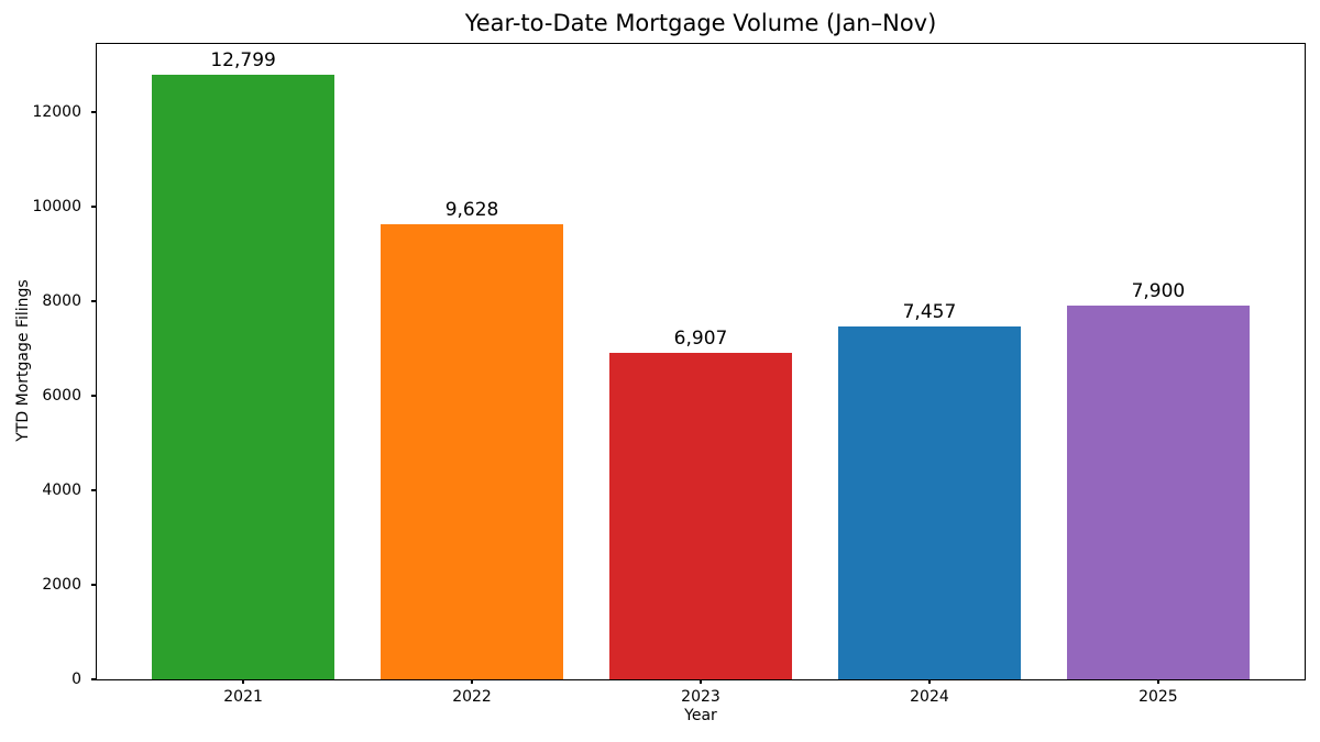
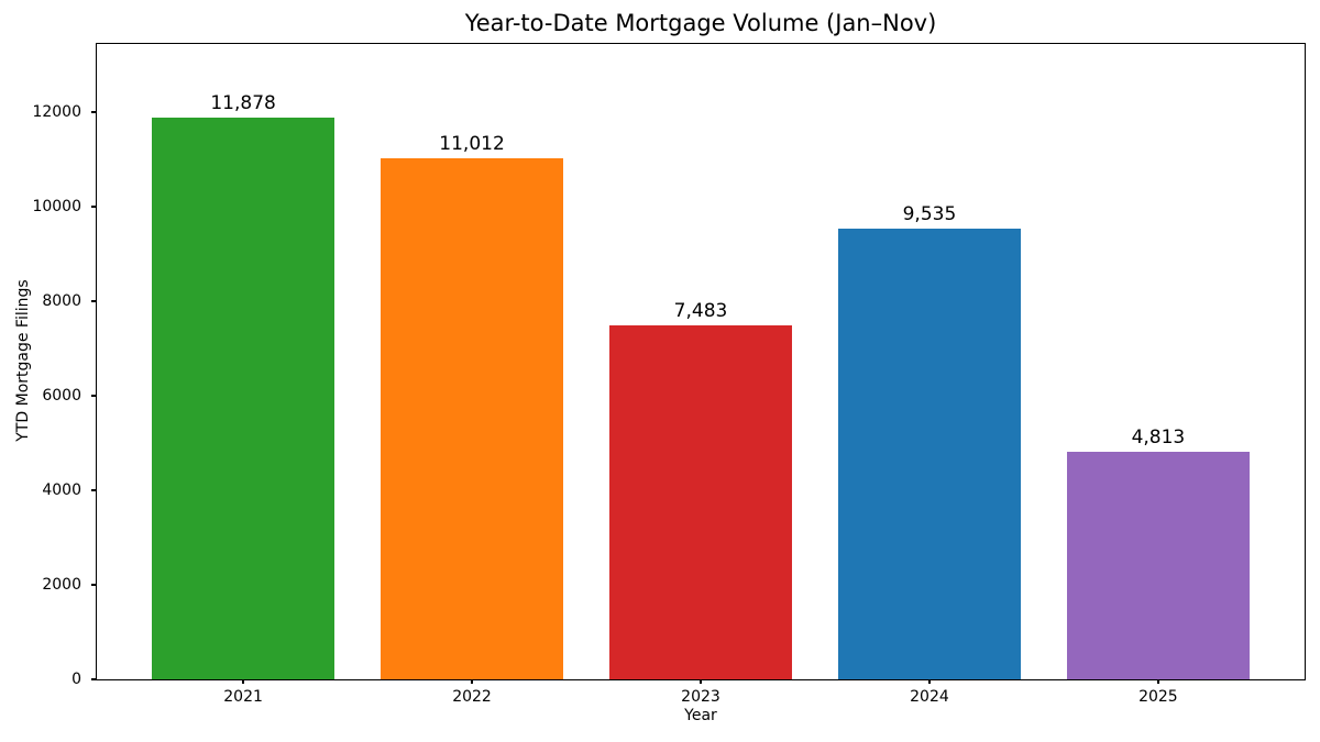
2021: 12,799 -> 11,878
2022: 9,628 -> 11,012
2023: 6,907 -> 7,483
2024: 7,457 -> 9,535
2025: 7,900 -> 4,813
